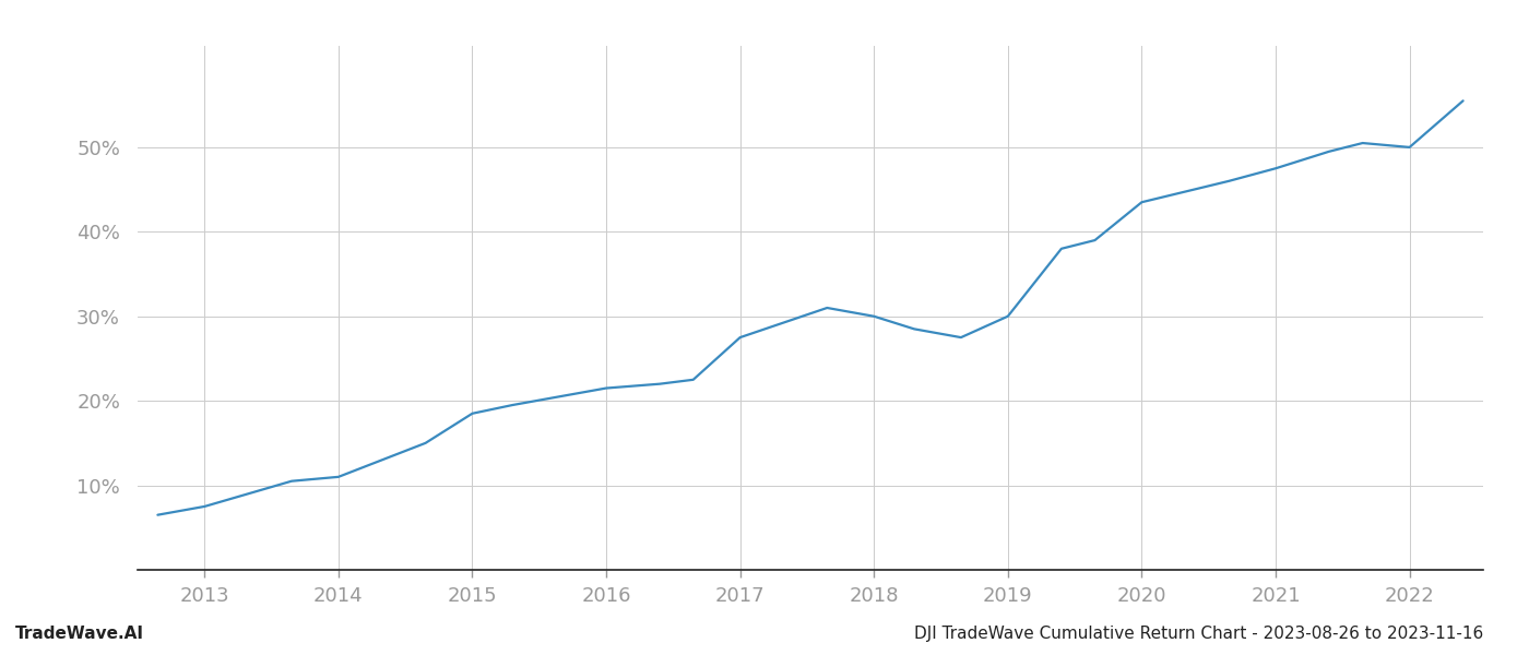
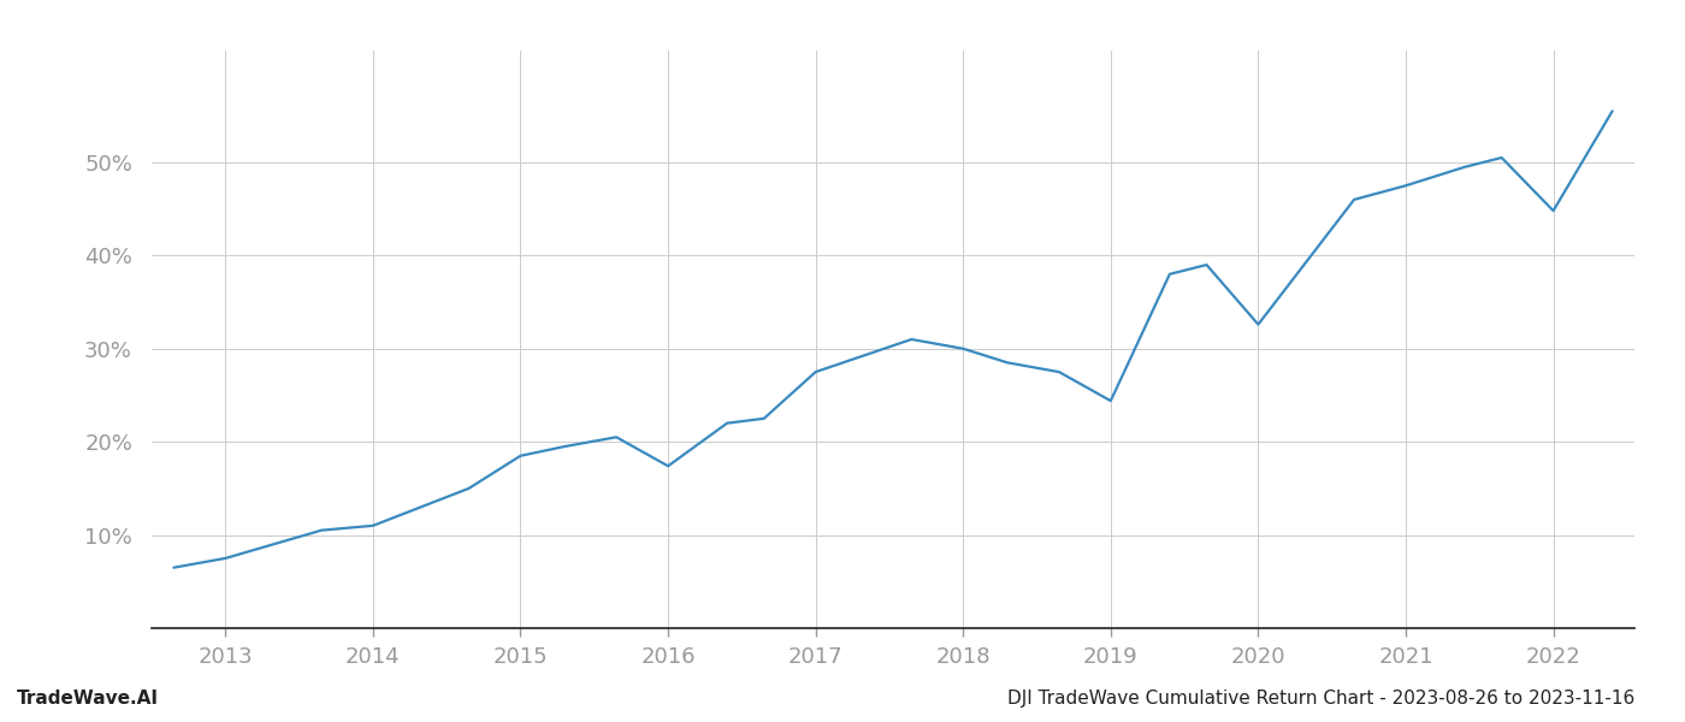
2016: 21.5% -> 17.4%
2019: 30.0% -> 24.4%
2020: 43.5% -> 32.6%
2022: 50.0% -> 44.8%
